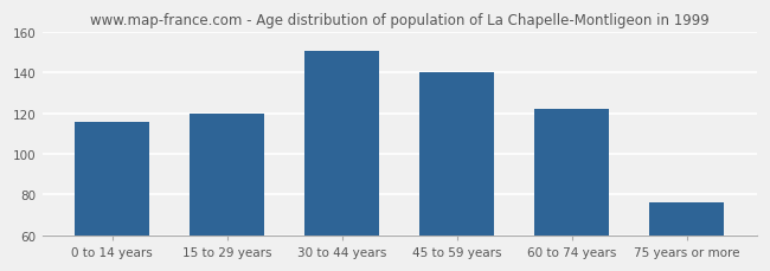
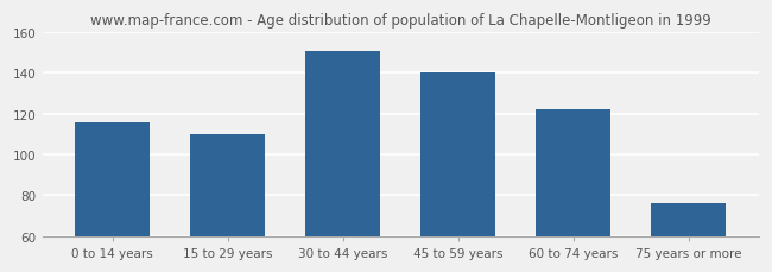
15 to 29 years: 120 -> 110
